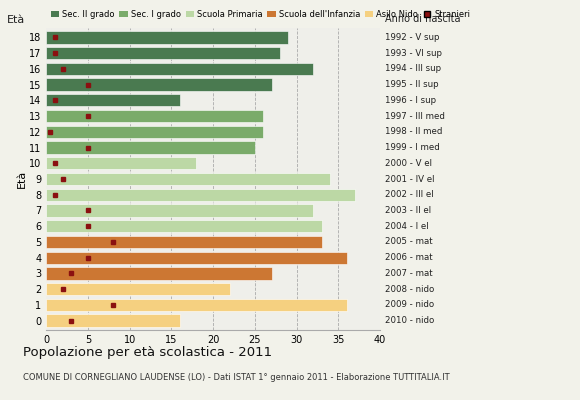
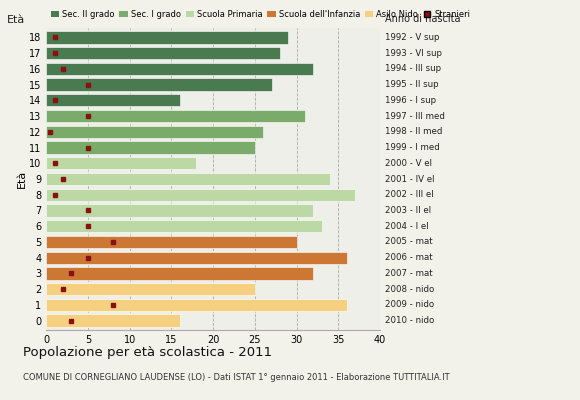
13: 26 -> 31
5: 33 -> 30
3: 27 -> 32
2: 22 -> 25
